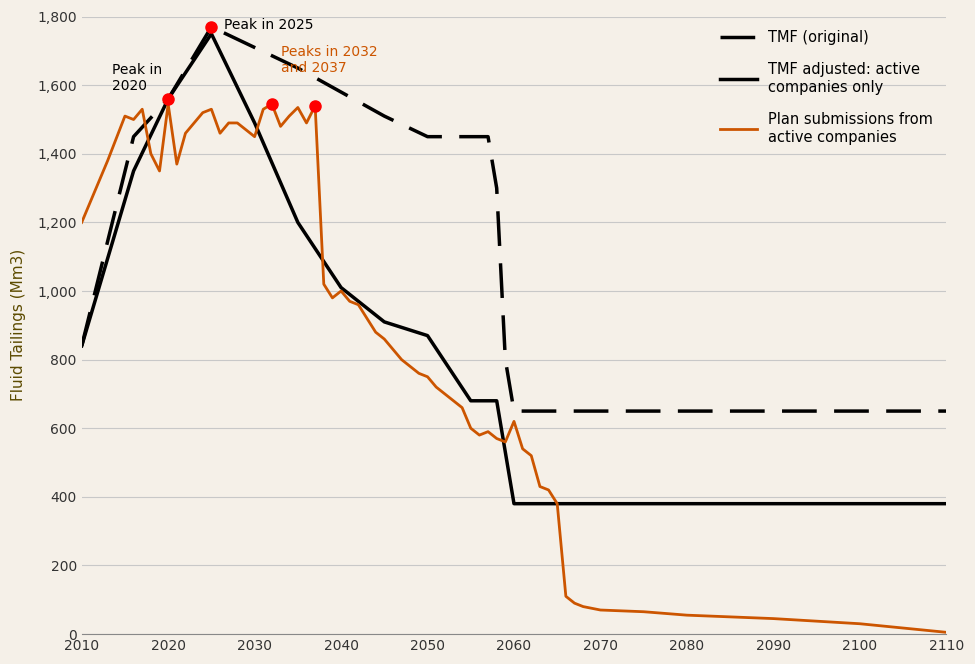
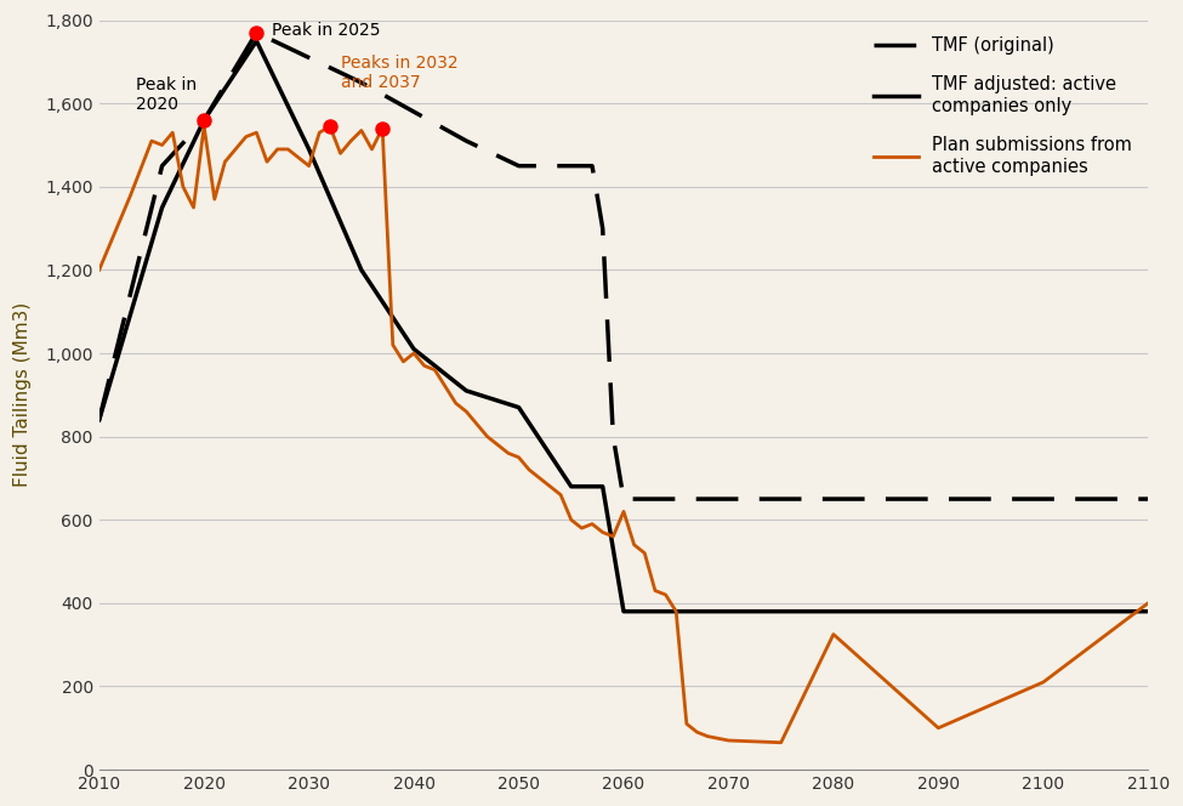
Plan submissions from active companies/2080: 55 -> 325
Plan submissions from active companies/2090: 45 -> 100
Plan submissions from active companies/2100: 30 -> 210
Plan submissions from active companies/2110: 5 -> 400
